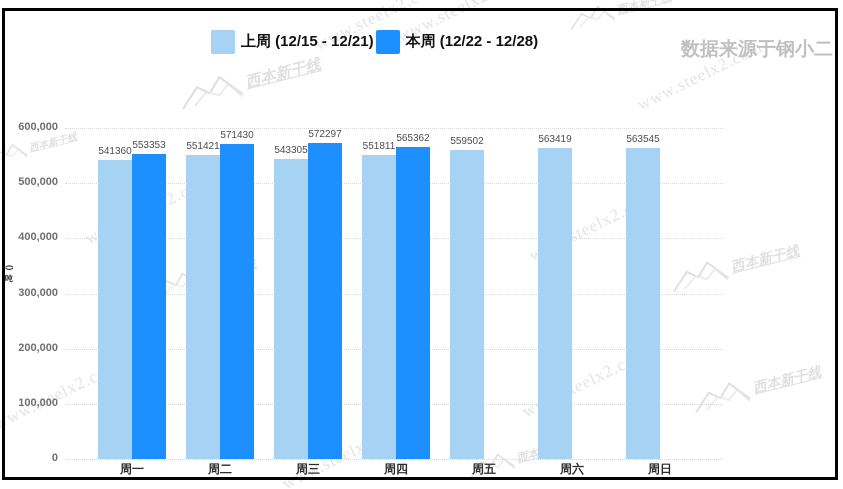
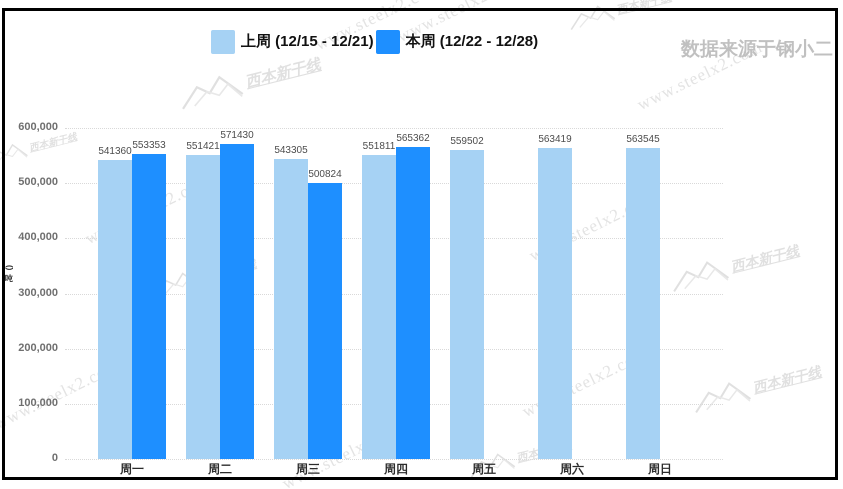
本周 (12/22 - 12/28)/周三: 572297 -> 500824
